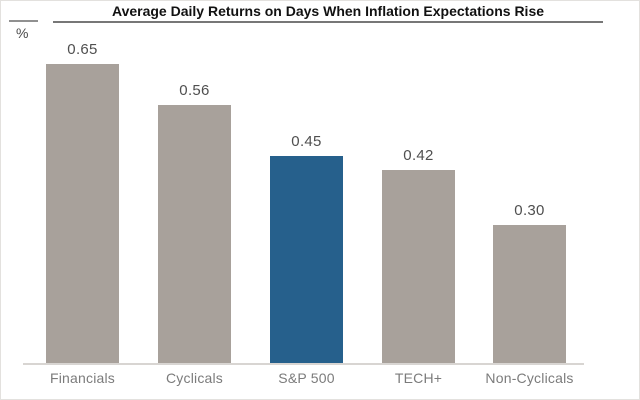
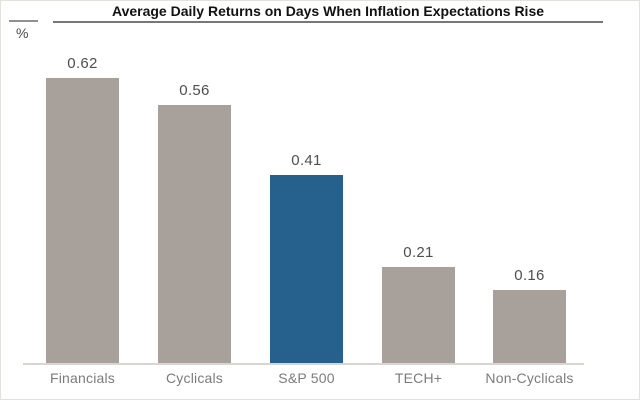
Financials: 0.65 -> 0.62
S&P 500: 0.45 -> 0.41
TECH+: 0.42 -> 0.21
Non-Cyclicals: 0.30 -> 0.16
